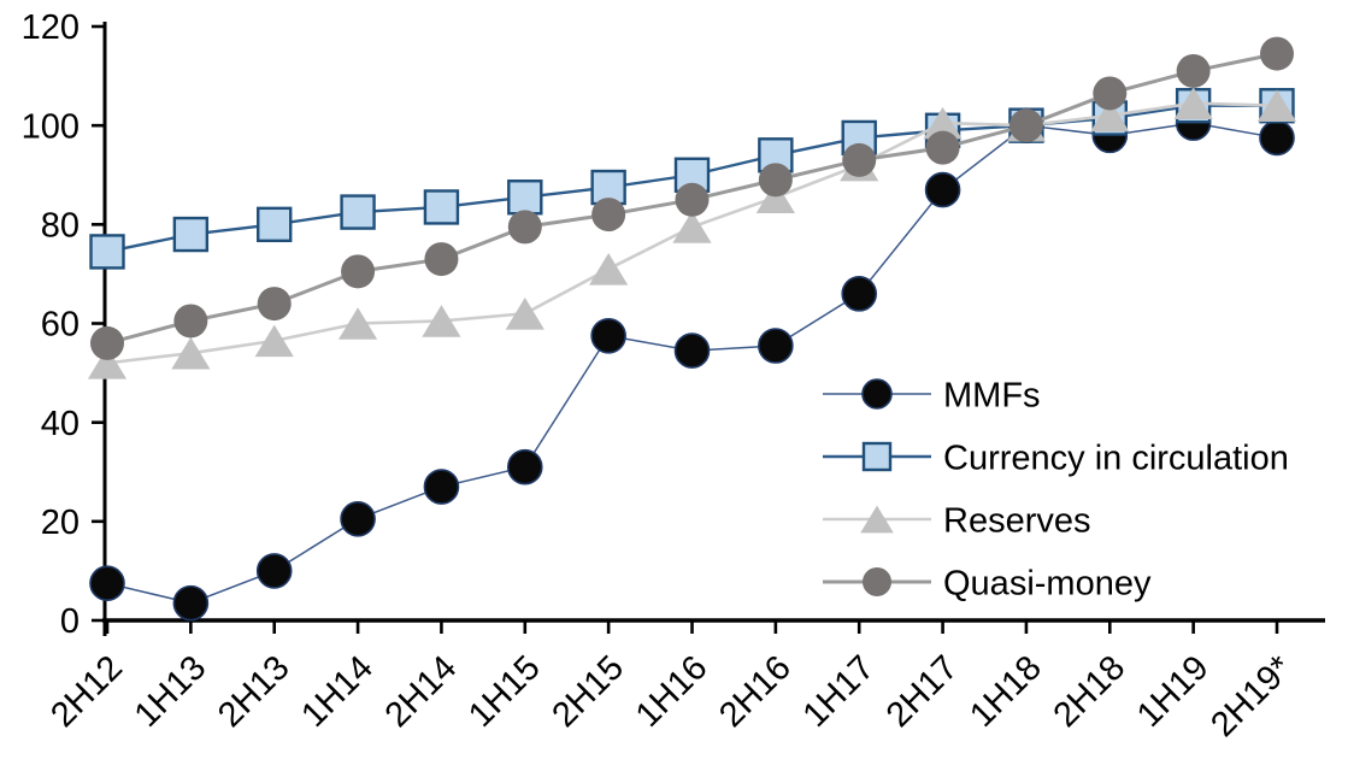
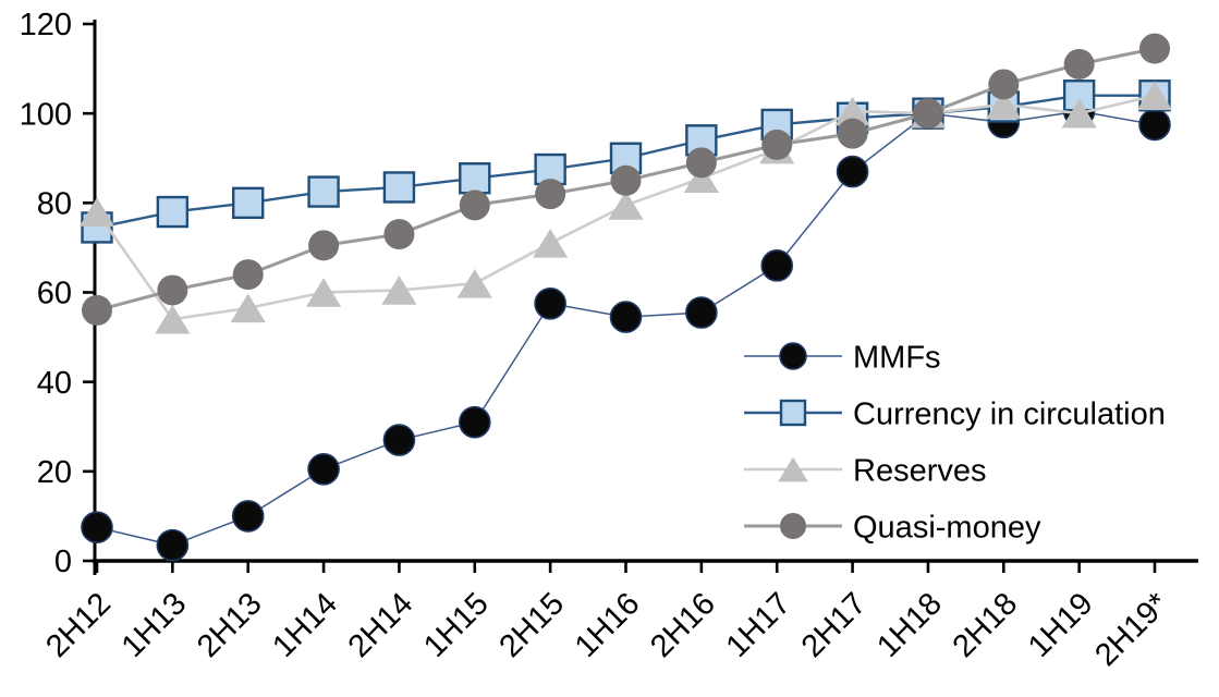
Reserves/2H12: 52 -> 78
Reserves/1H19: 104 -> 100
